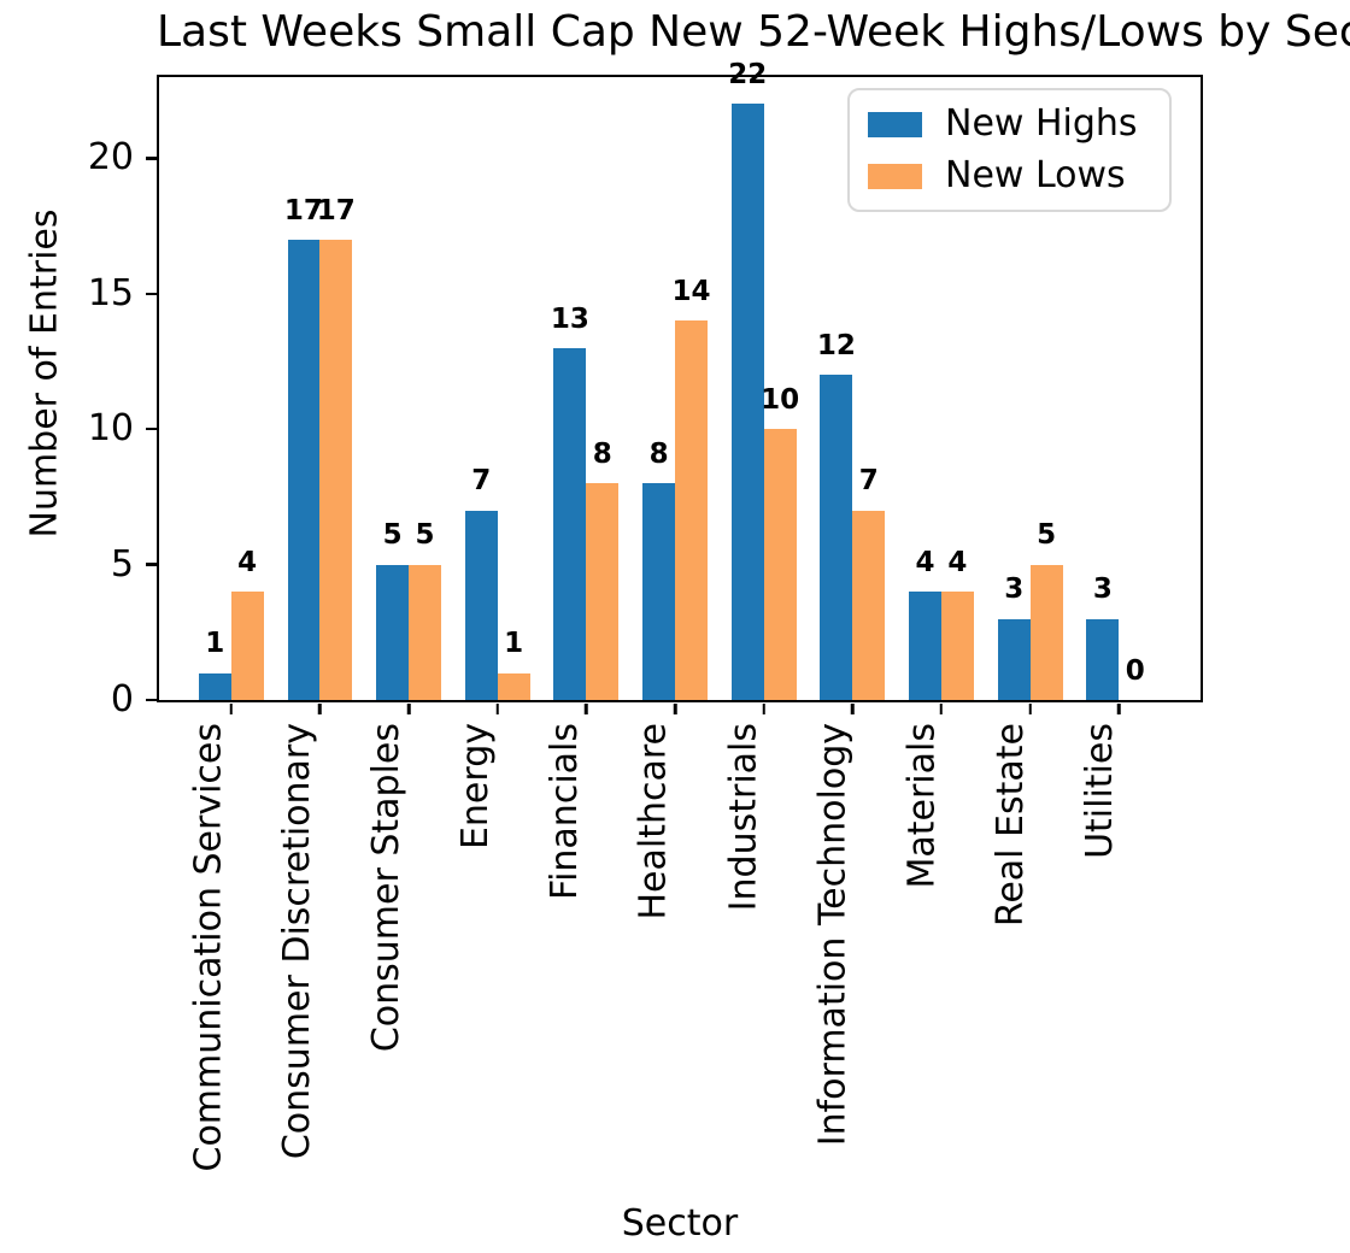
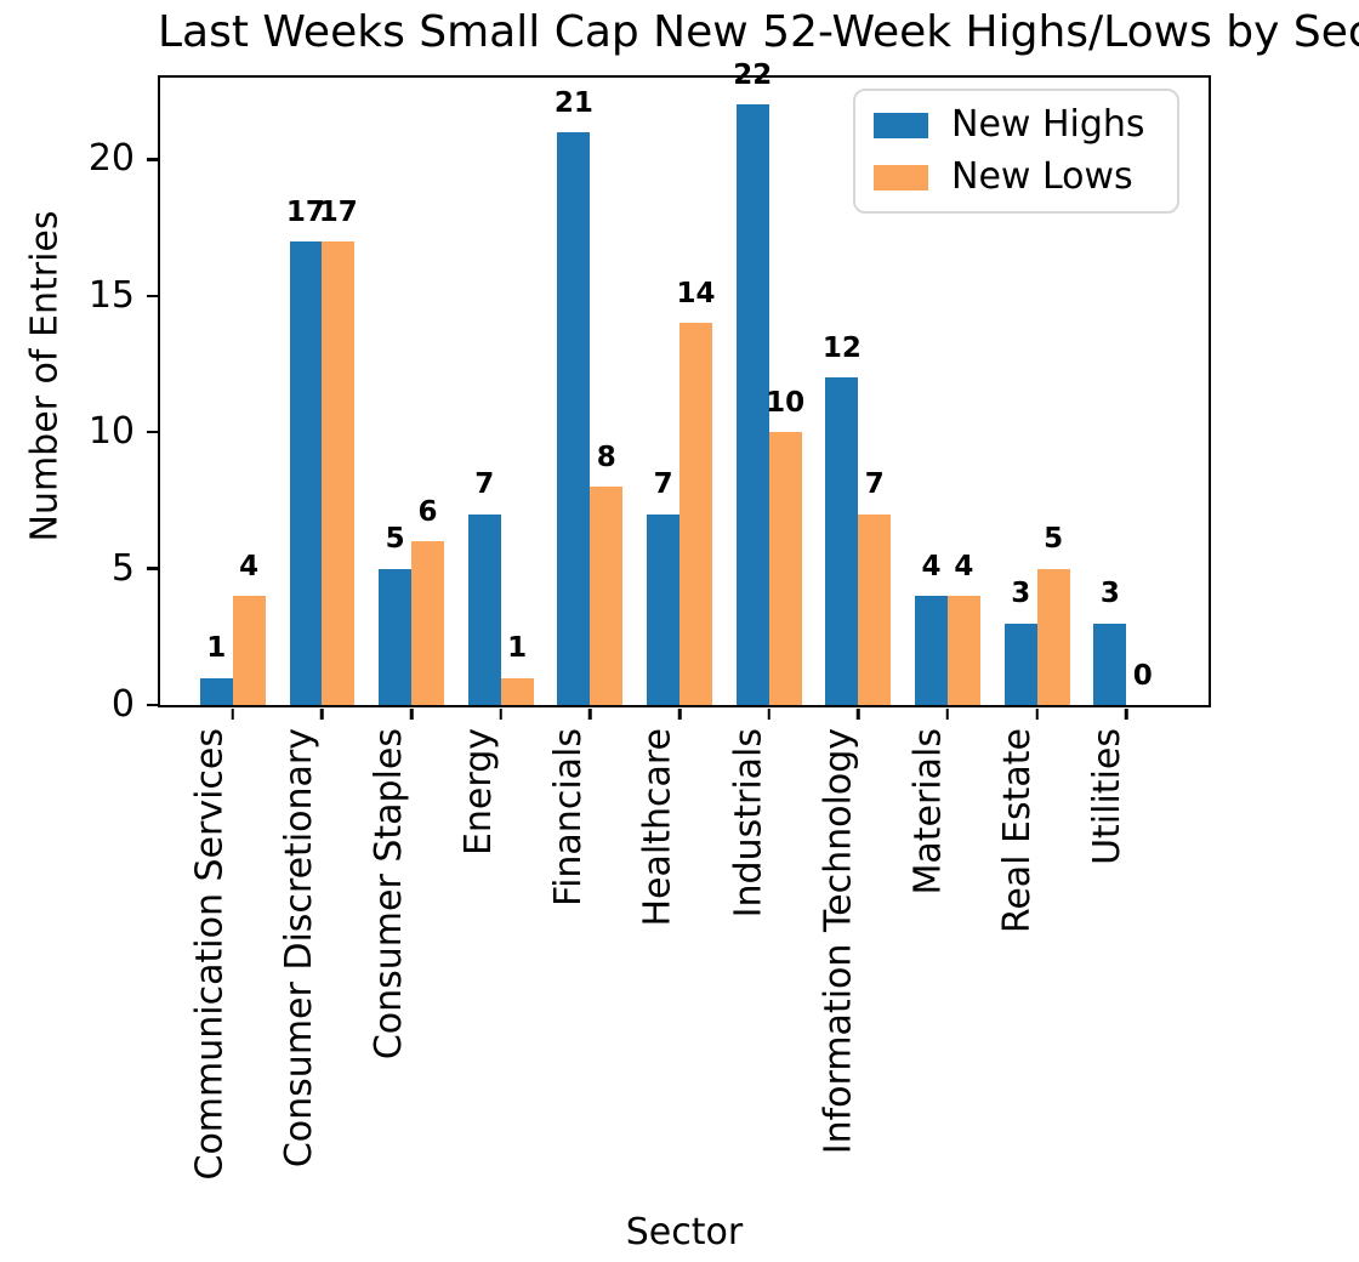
New Lows/Consumer Staples: 5 -> 6
New Highs/Financials: 13 -> 21
New Highs/Healthcare: 8 -> 7
